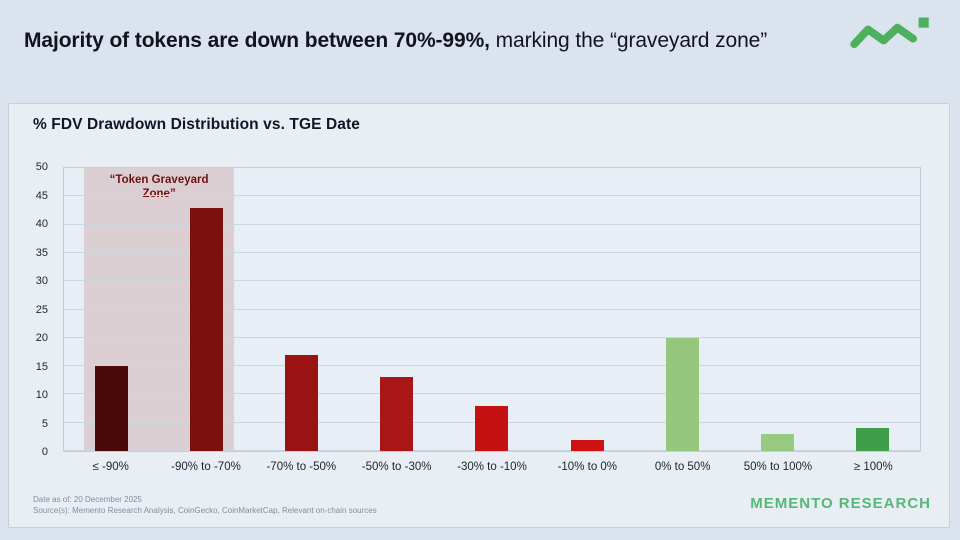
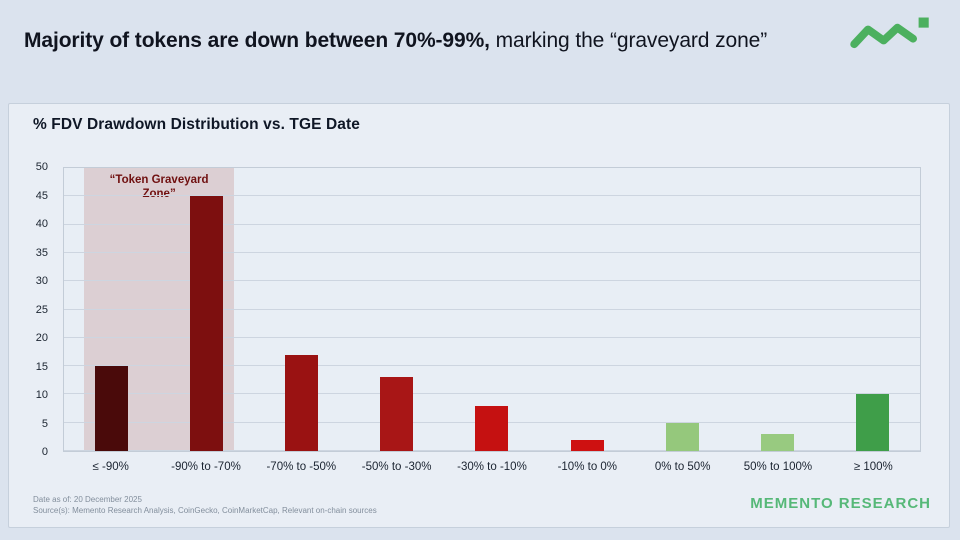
-90% to -70%: 43 -> 45
0% to 50%: 20 -> 5
≥ 100%: 4 -> 10
